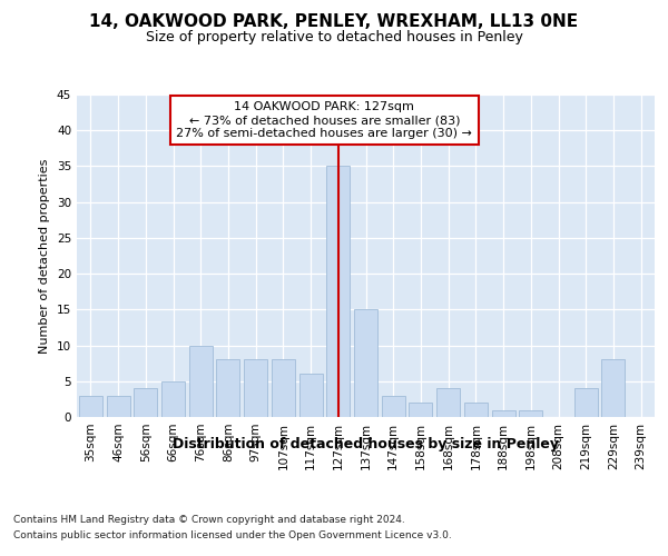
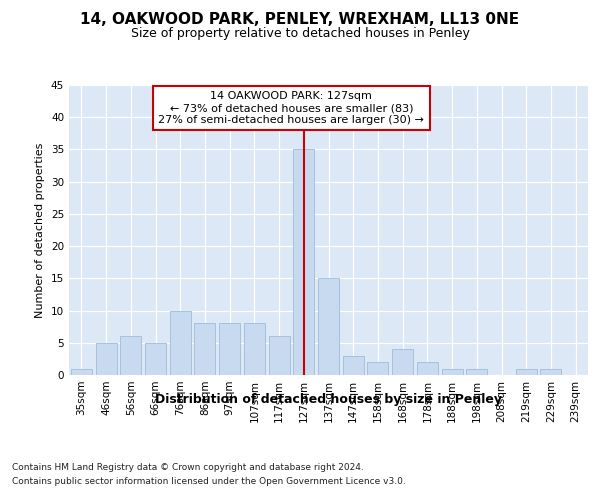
35sqm: 3 -> 1
46sqm: 3 -> 5
56sqm: 4 -> 6
219sqm: 4 -> 1
229sqm: 8 -> 1
